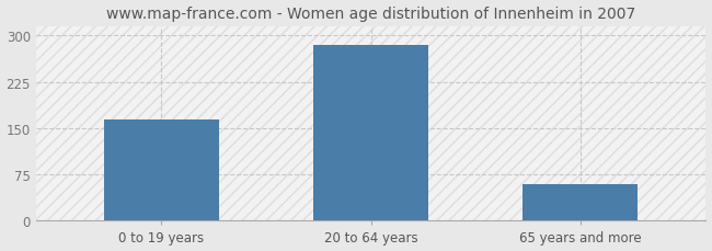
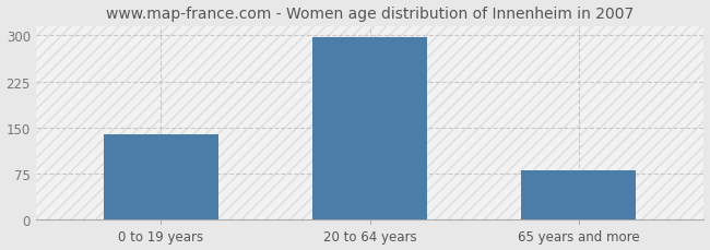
0 to 19 years: 164 -> 140
20 to 64 years: 284 -> 297
65 years and more: 60 -> 80
